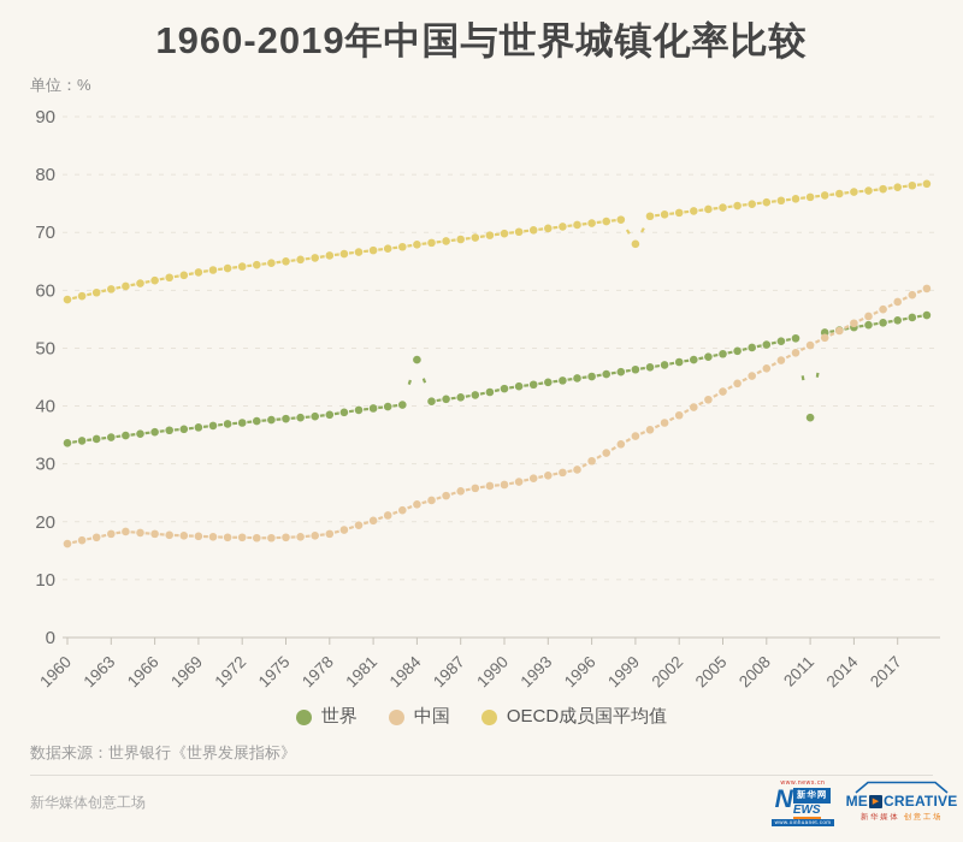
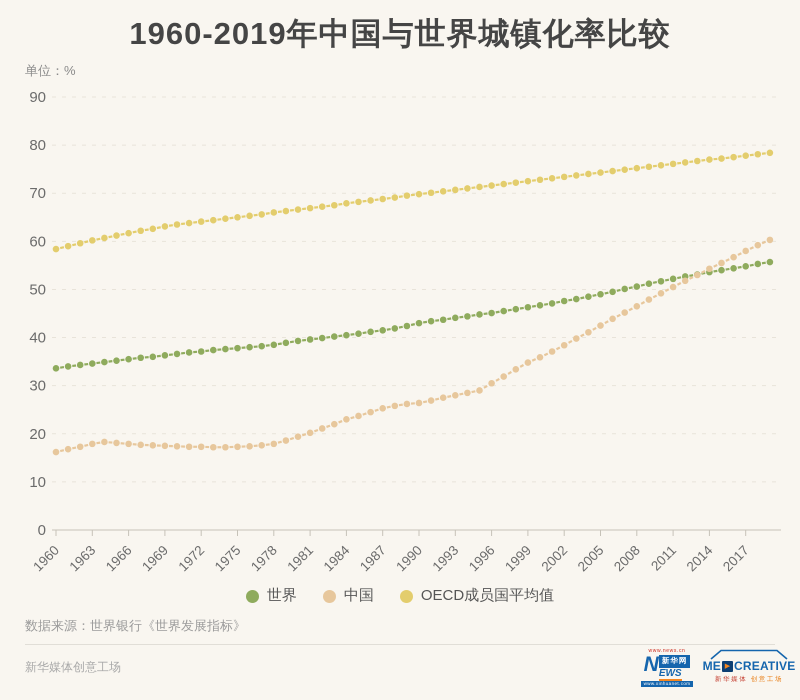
世界/1984: 48 -> 40
OECD成员国平均值/1999: 68 -> 72
世界/2011: 38 -> 52
